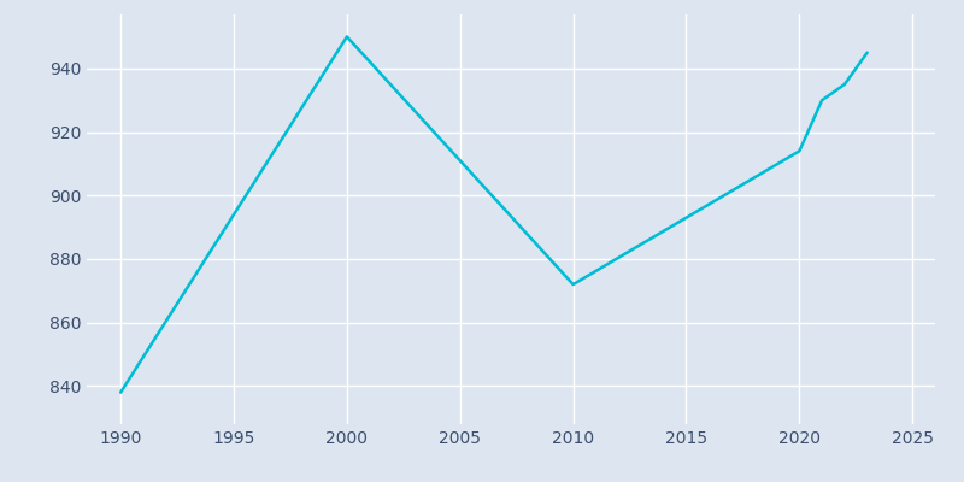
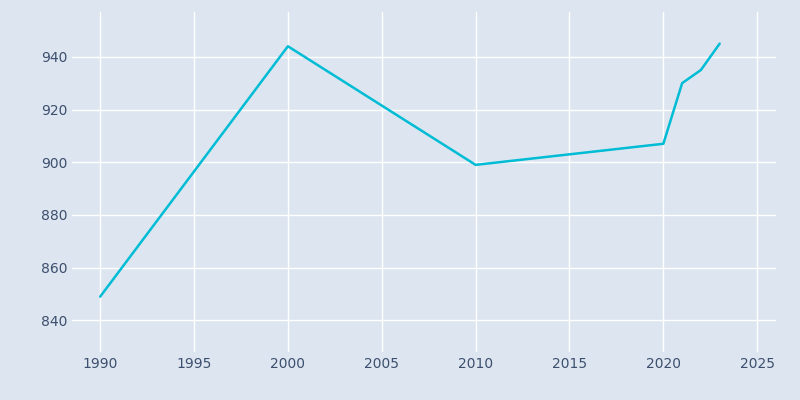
1990: 838 -> 849
2000: 950 -> 944
2010: 872 -> 899
2020: 914 -> 907
